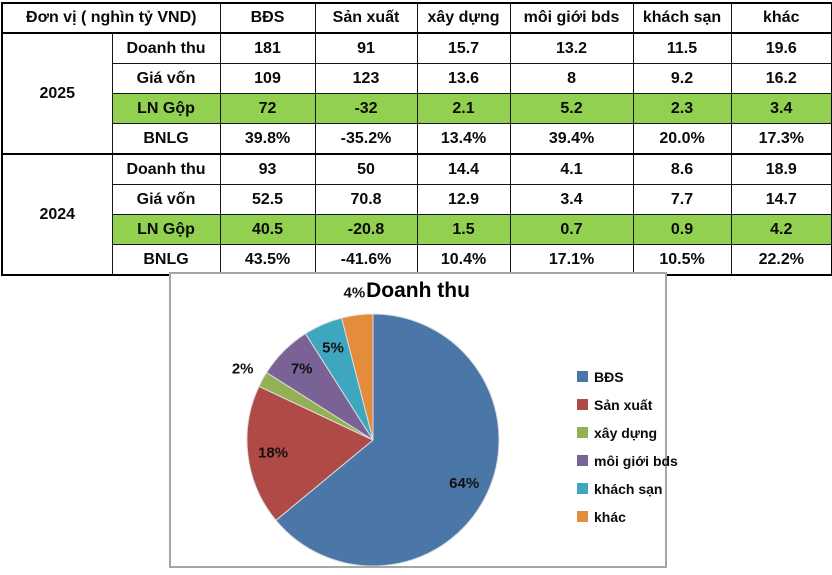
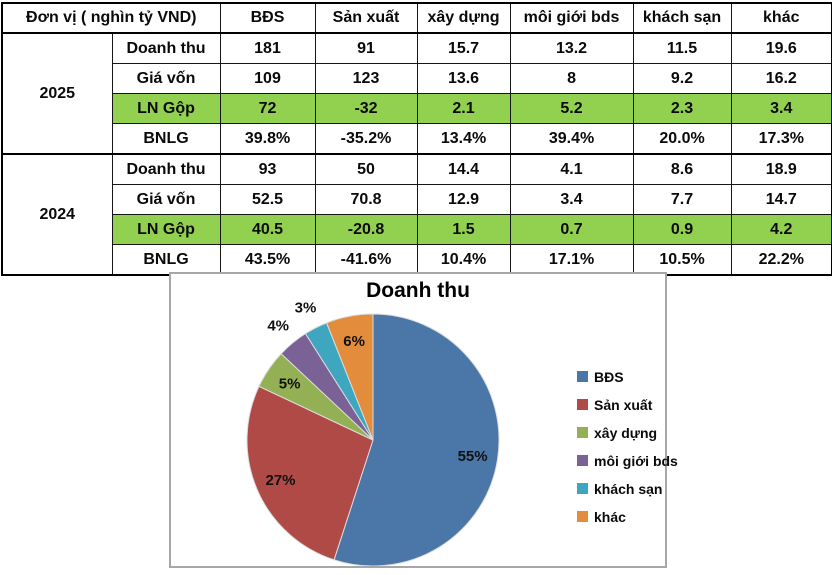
BĐS: 64% -> 55%
Sản xuất: 18% -> 27%
xây dựng: 2% -> 5%
môi giới bds: 7% -> 4%
khách sạn: 5% -> 3%
khác: 4% -> 6%
